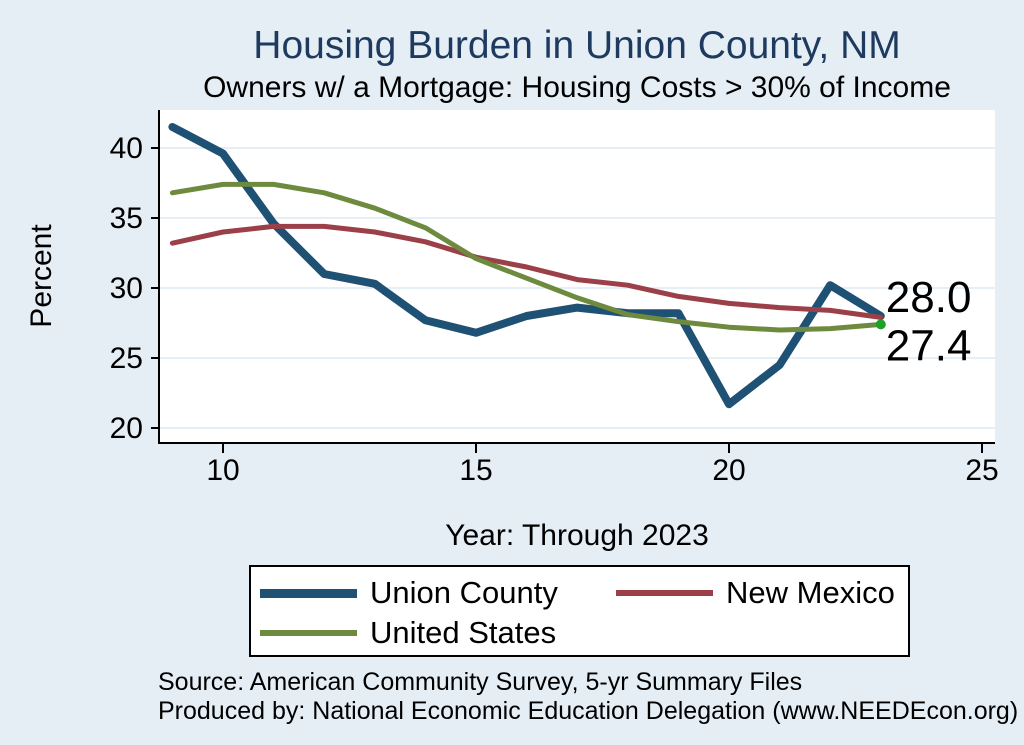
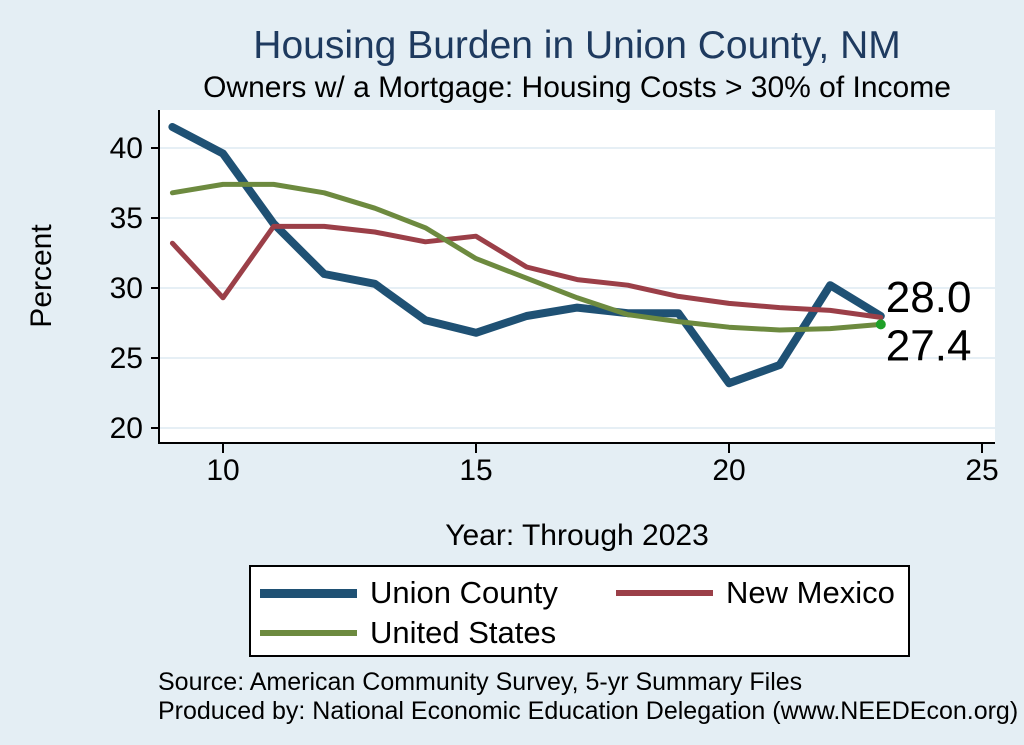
New Mexico/10: 34.0 -> 29.3
New Mexico/15: 32.2 -> 33.7
Union County/20: 21.7 -> 23.2
